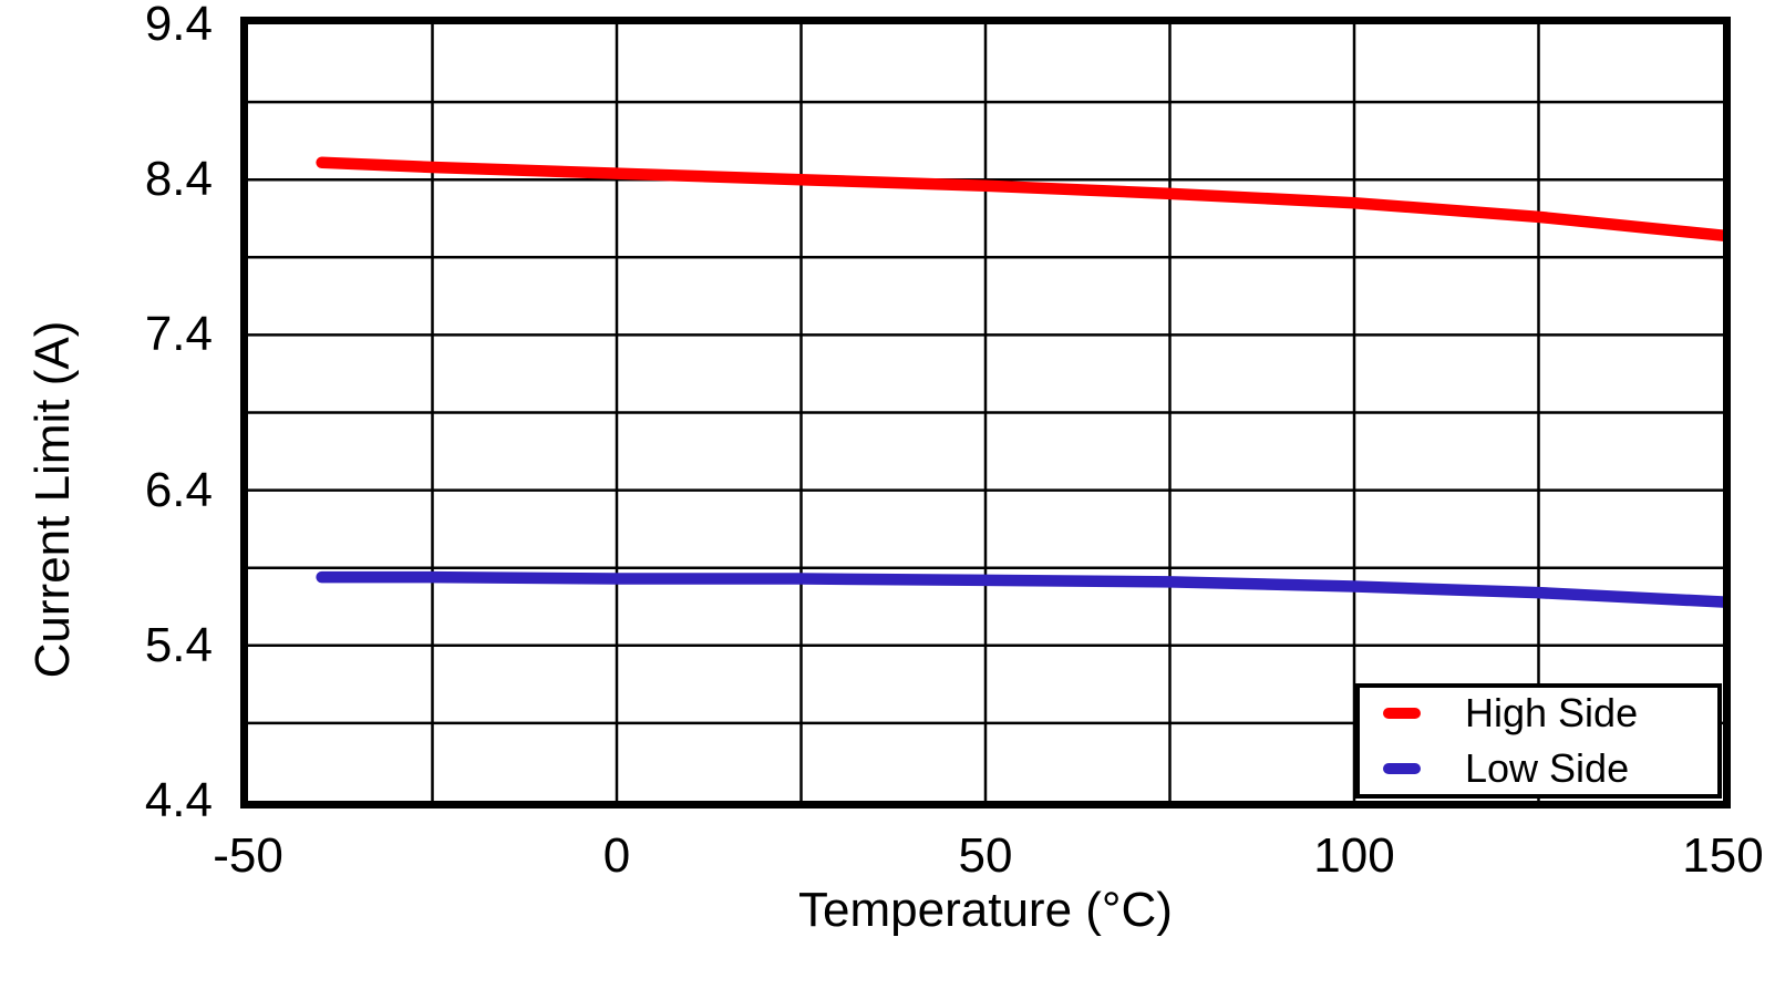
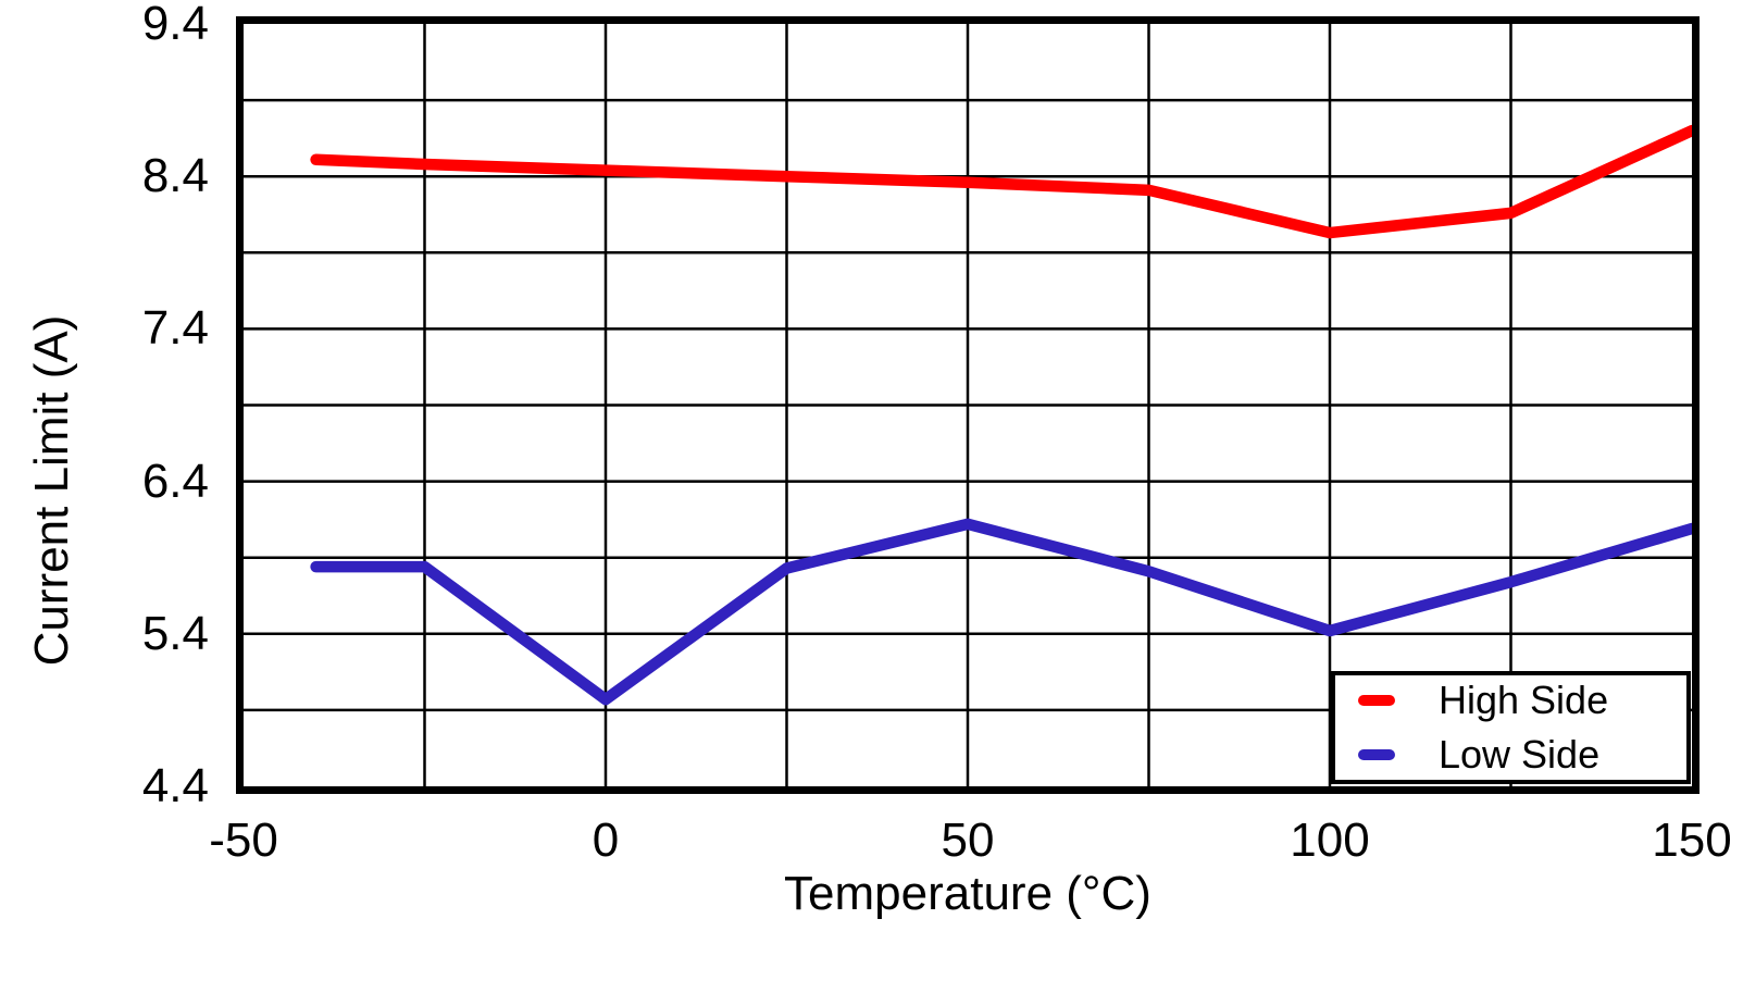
Low Side/0: 5.83 -> 4.97
Low Side/50: 5.82 -> 6.12
High Side/100: 8.25 -> 8.03
Low Side/100: 5.78 -> 5.42
High Side/150: 8.04 -> 8.70
Low Side/150: 5.68 -> 6.09
